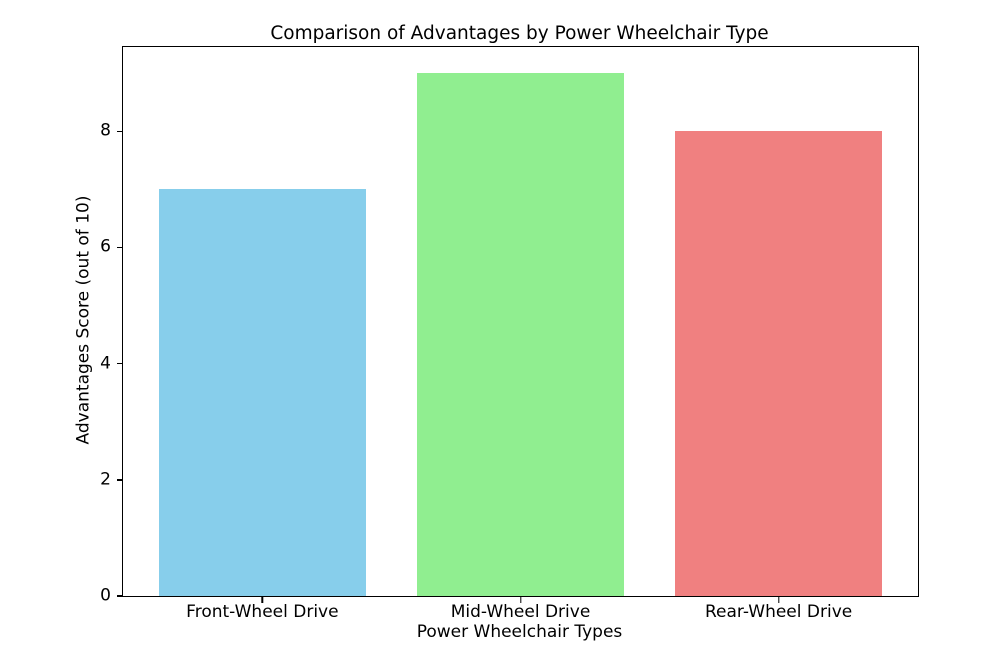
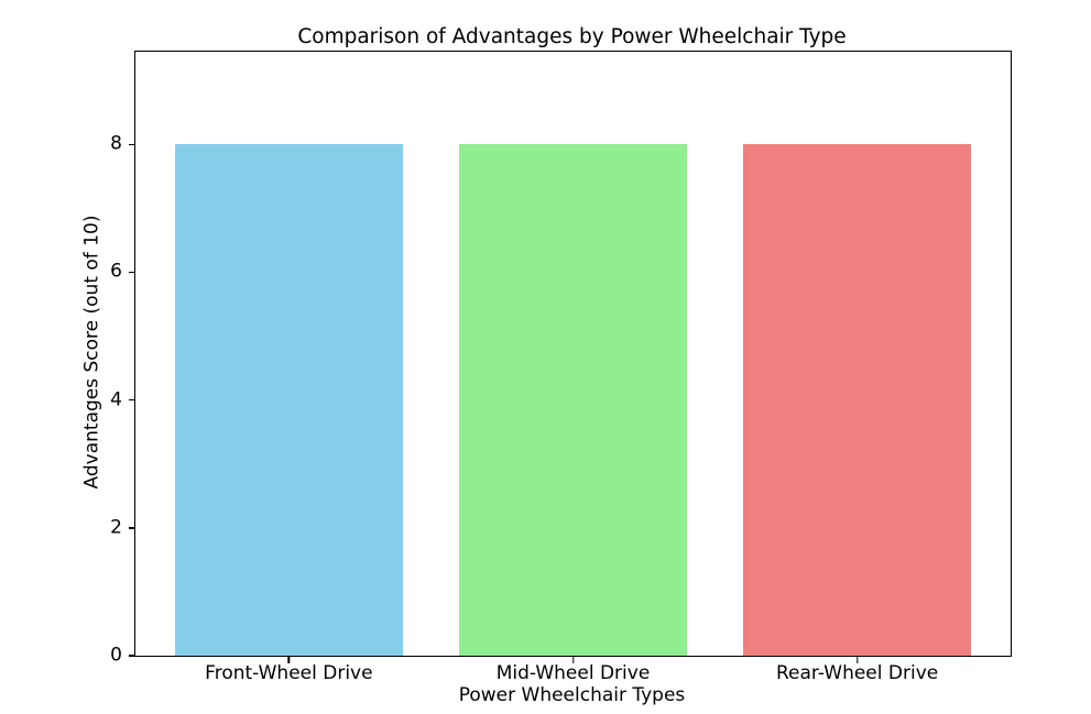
Front-Wheel Drive: 7 -> 8
Mid-Wheel Drive: 9 -> 8
